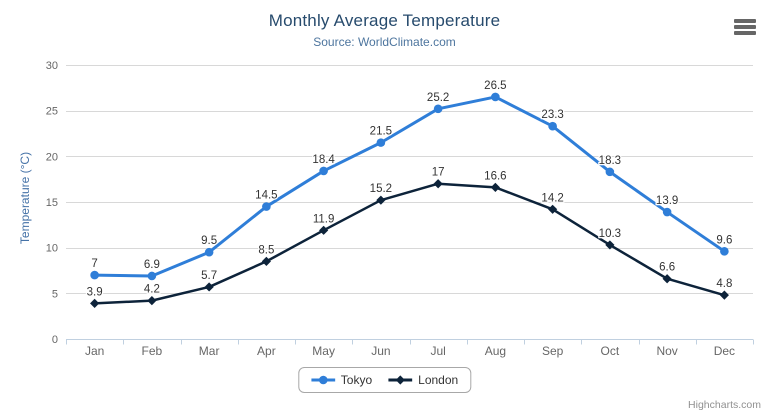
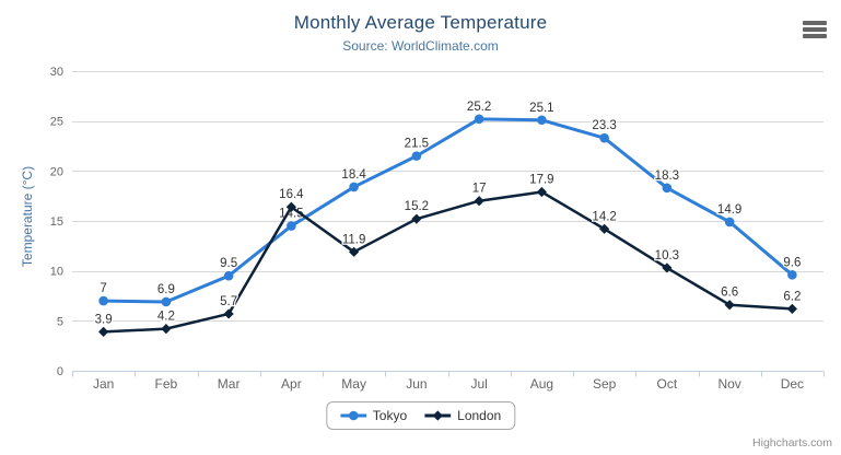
London/Apr: 8.5 -> 16.4
Tokyo/Aug: 26.5 -> 25.1
London/Aug: 16.6 -> 17.9
Tokyo/Nov: 13.9 -> 14.9
London/Dec: 4.8 -> 6.2
